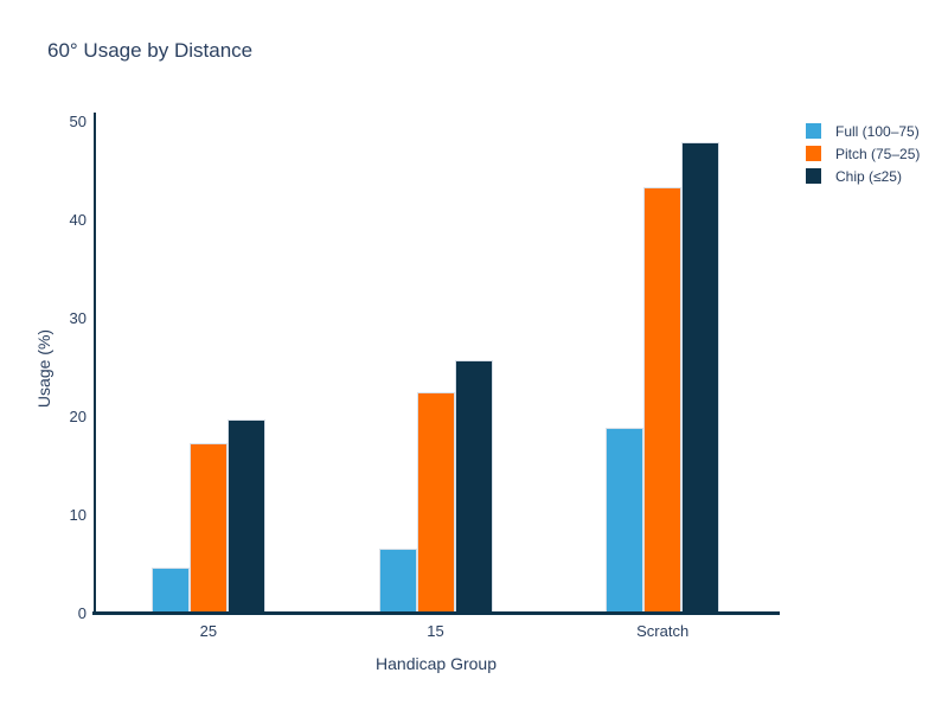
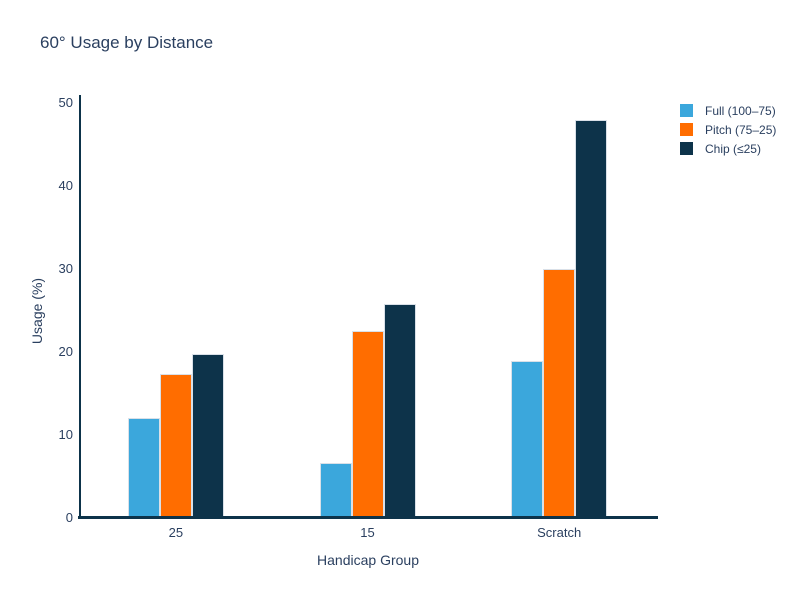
Full (100–75)/25: 5 -> 12
Pitch (75–25)/Scratch: 43 -> 30
